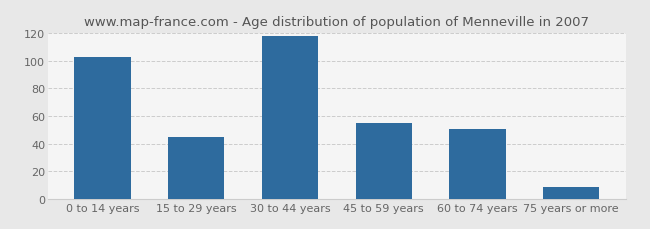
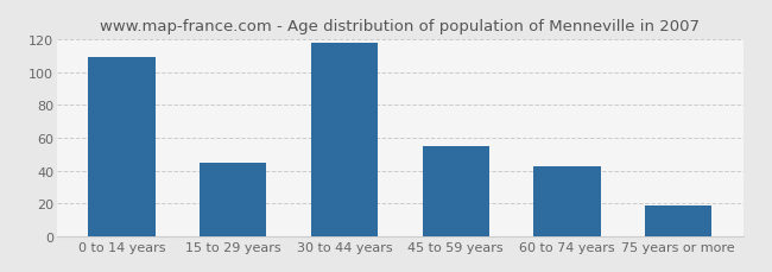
0 to 14 years: 103 -> 109
60 to 74 years: 51 -> 43
75 years or more: 9 -> 19
